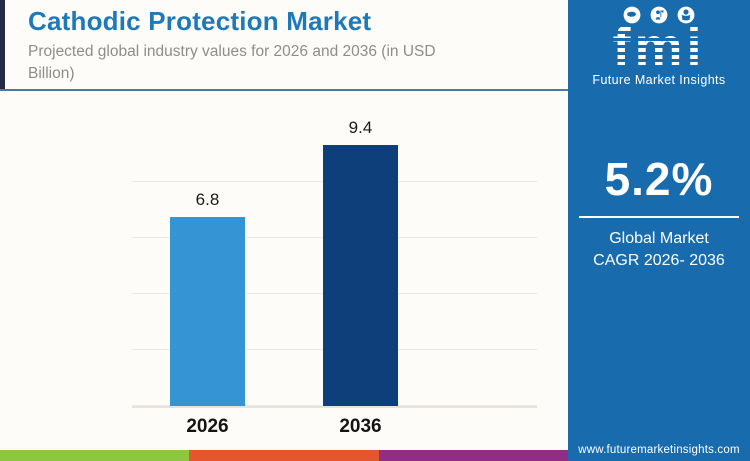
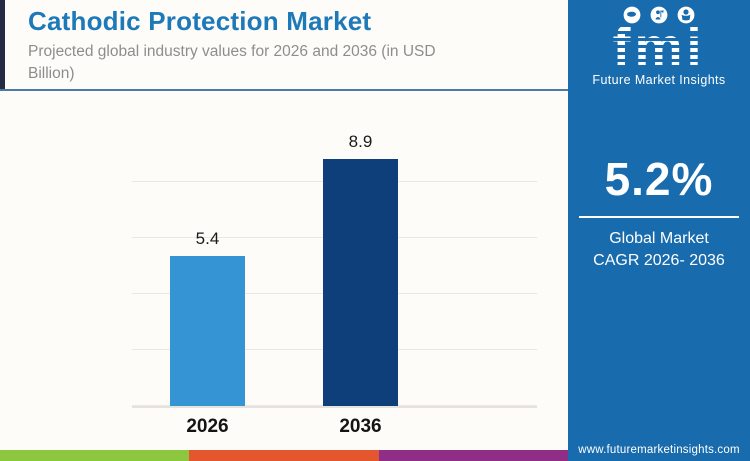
2026: 6.8 -> 5.4
2036: 9.4 -> 8.9
